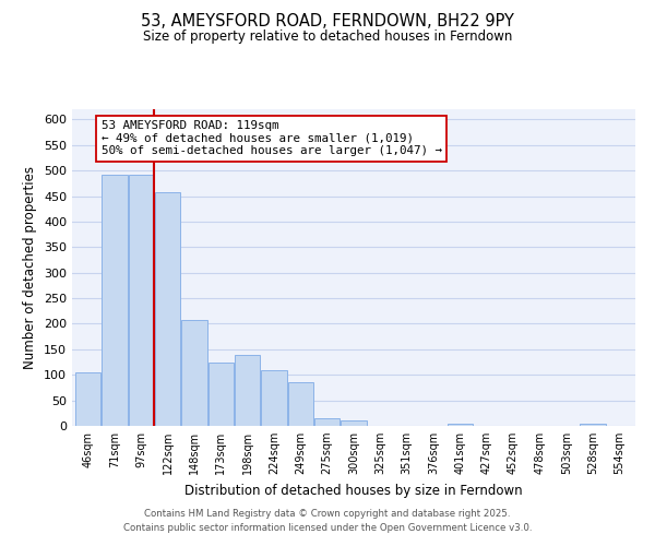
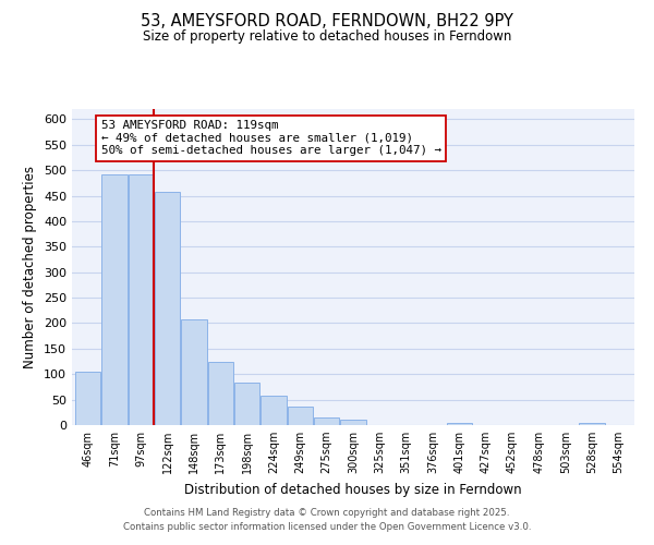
198sqm: 140 -> 83
224sqm: 110 -> 58
249sqm: 85 -> 37
